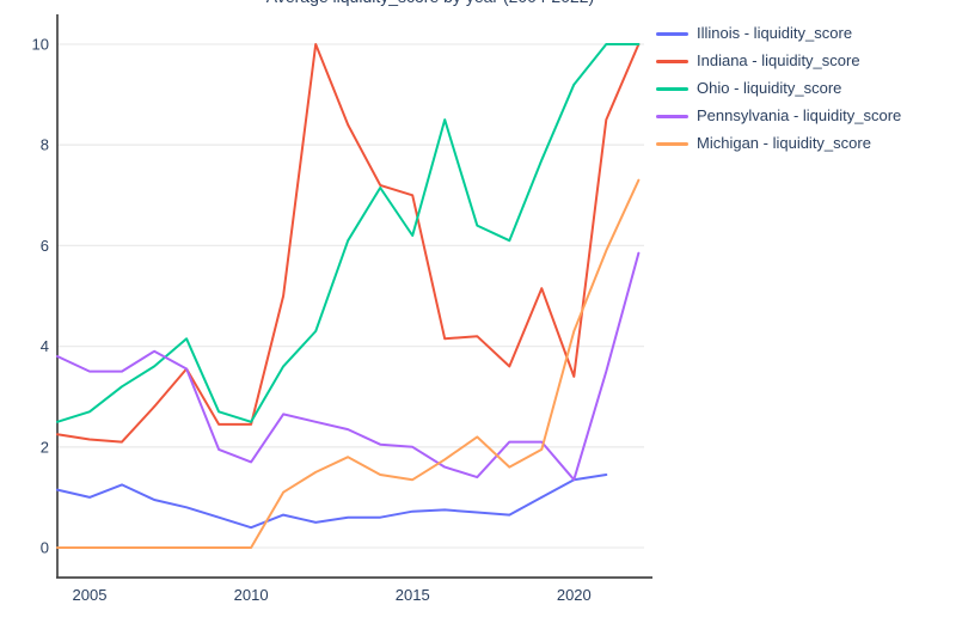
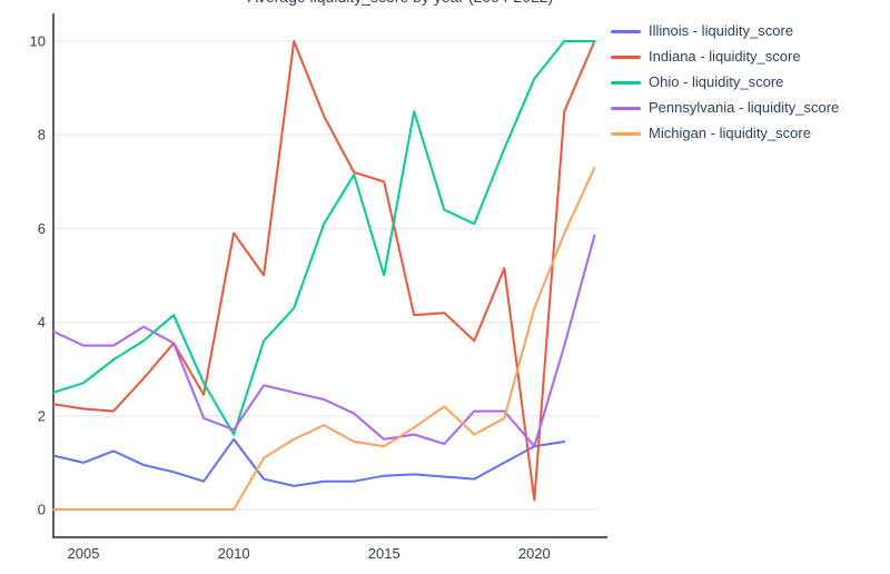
Illinois - liquidity_score/2010: 0.4 -> 1.5
Indiana - liquidity_score/2010: 2.5 -> 5.9
Ohio - liquidity_score/2010: 2.5 -> 1.6
Ohio - liquidity_score/2015: 6.2 -> 5.0
Pennsylvania - liquidity_score/2015: 2.0 -> 1.5
Indiana - liquidity_score/2020: 3.4 -> 0.2
